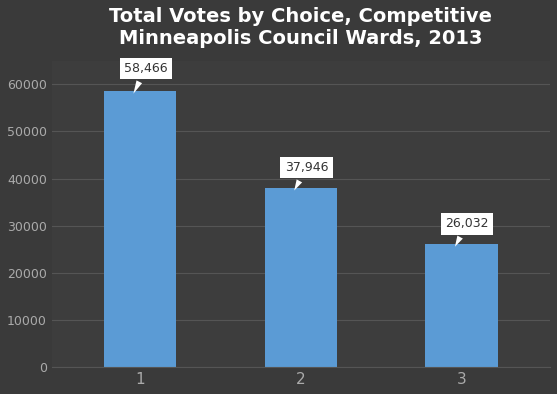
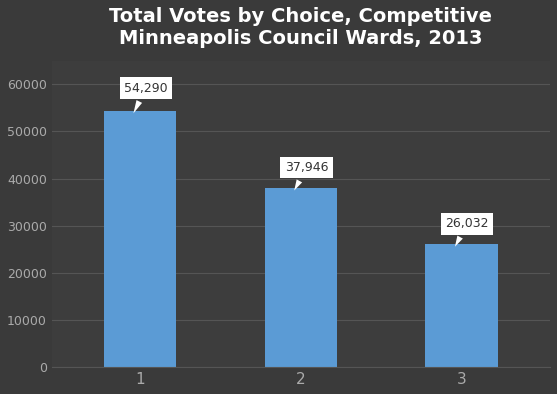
1: 58,466 -> 54,290
